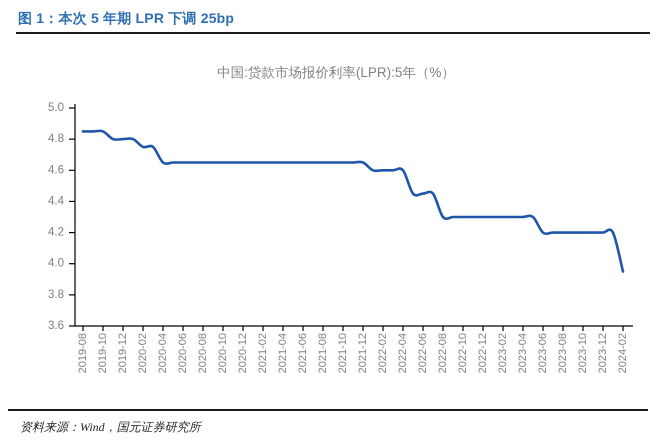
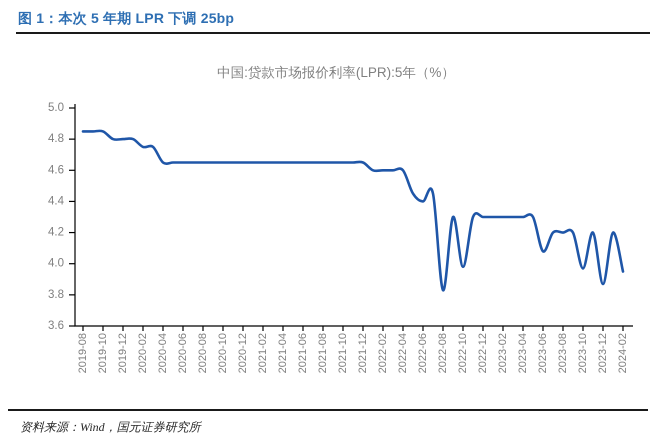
2022-06: 4.45 -> 4.40
2022-08: 4.30 -> 3.83
2022-10: 4.30 -> 3.98
2023-06: 4.20 -> 4.08
2023-10: 4.20 -> 3.97
2023-12: 4.20 -> 3.87
